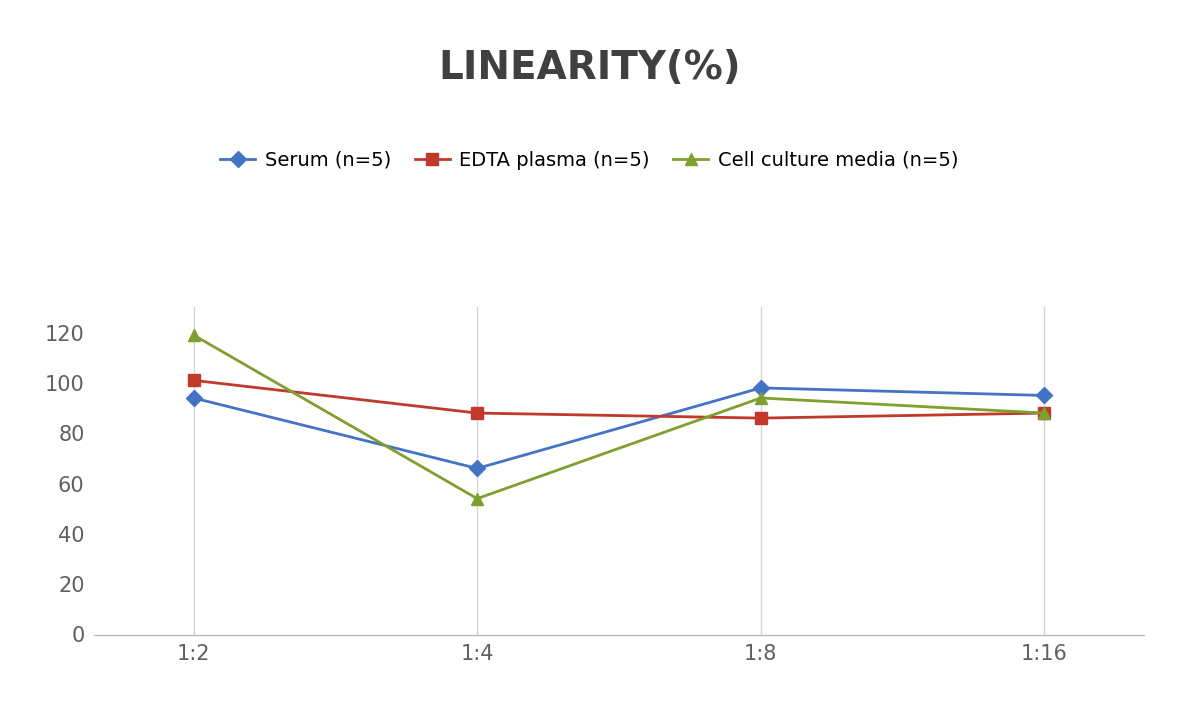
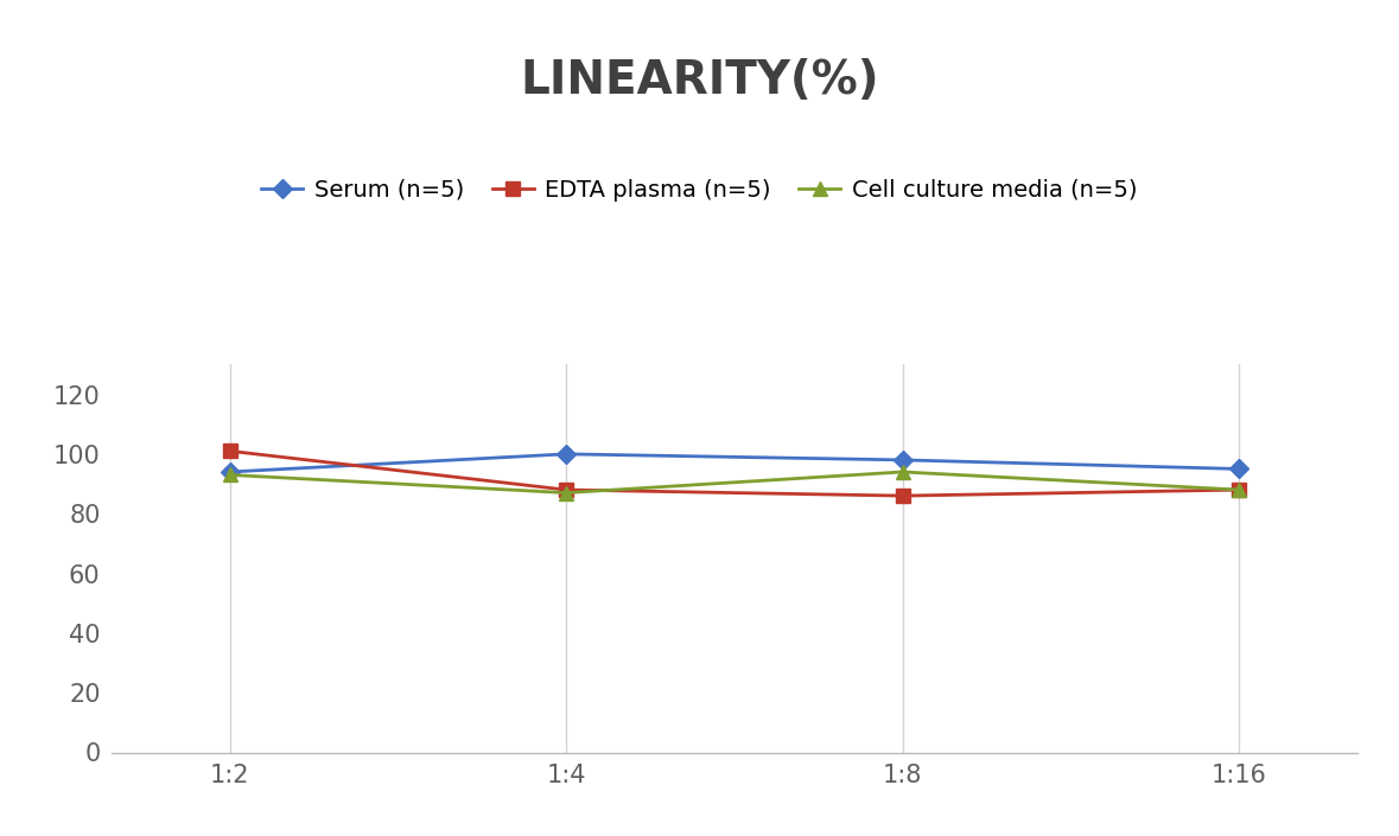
Cell culture media (n=5)/1:2: 119 -> 93
Serum (n=5)/1:4: 66 -> 100
Cell culture media (n=5)/1:4: 54 -> 87
